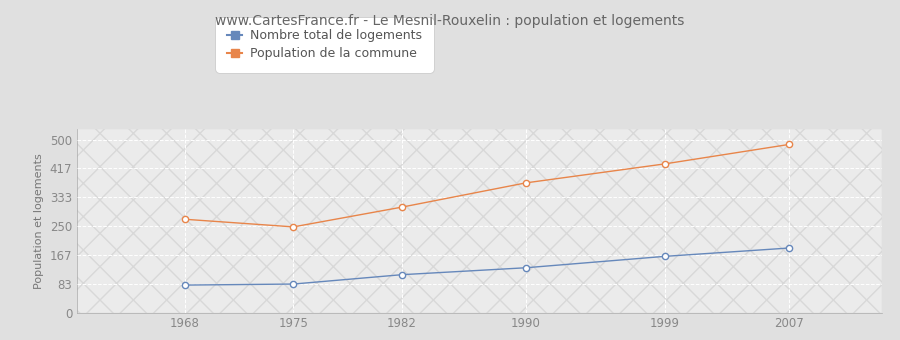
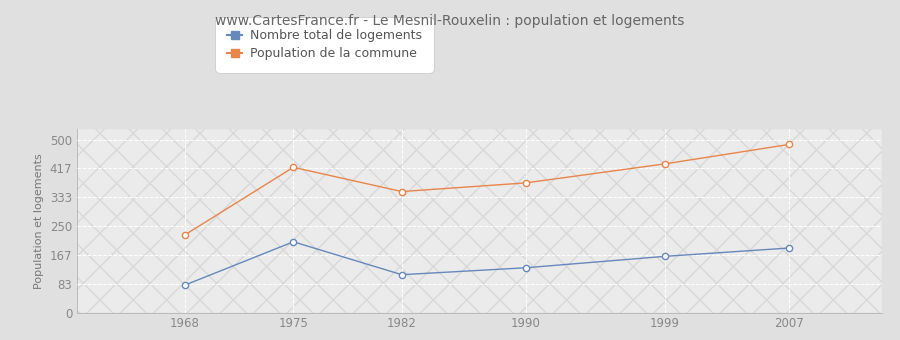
Population de la commune/1968: 270 -> 225
Nombre total de logements/1975: 83 -> 205
Population de la commune/1975: 248 -> 420
Population de la commune/1982: 305 -> 350
